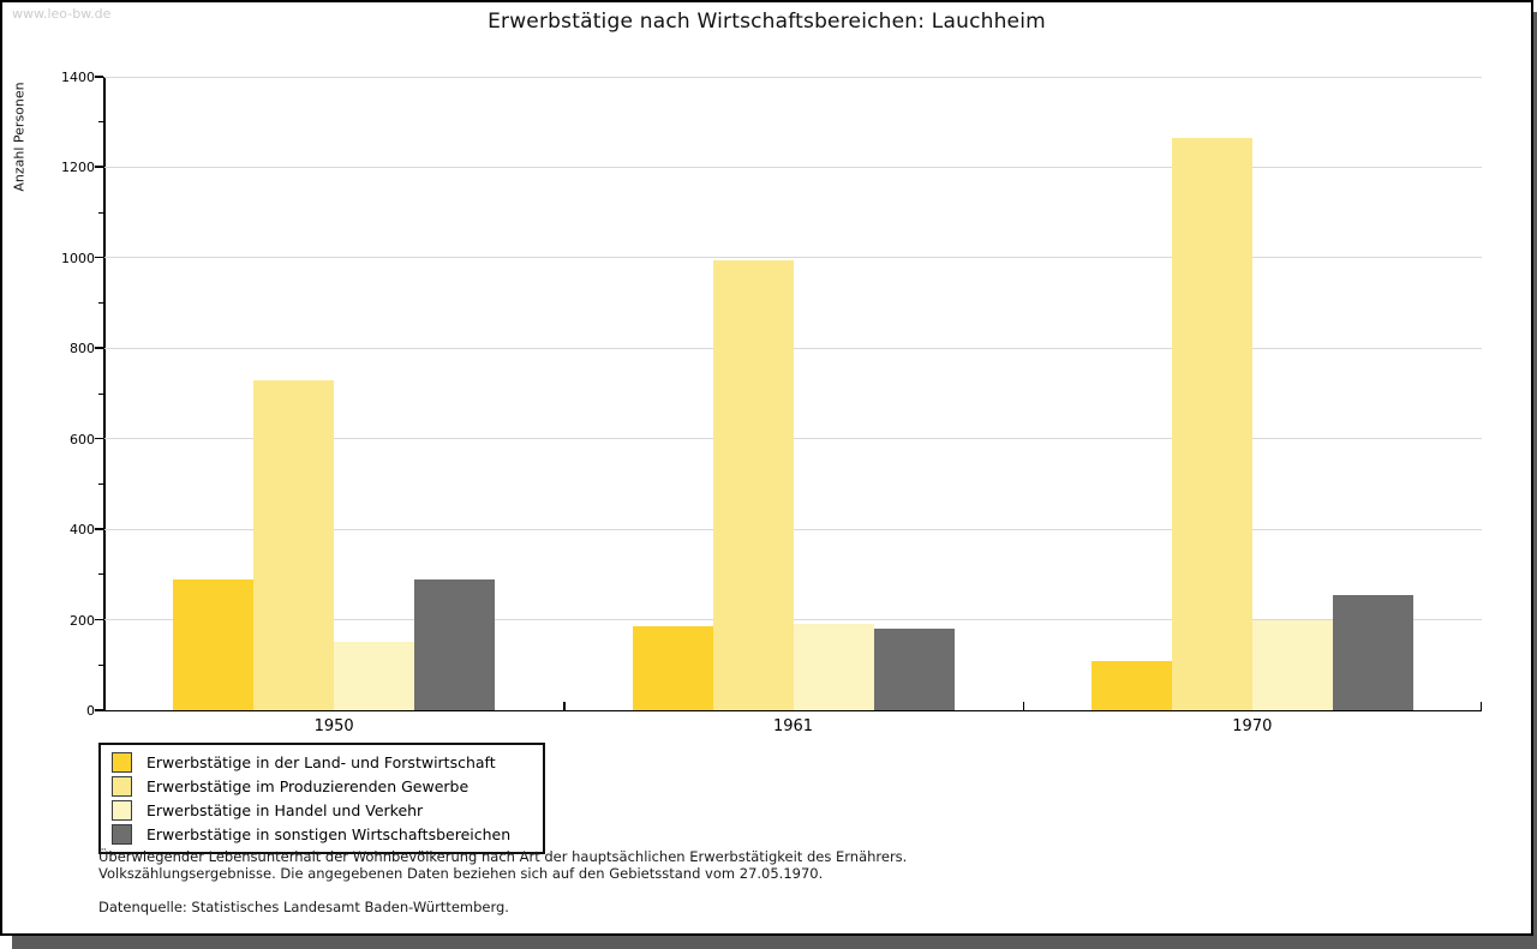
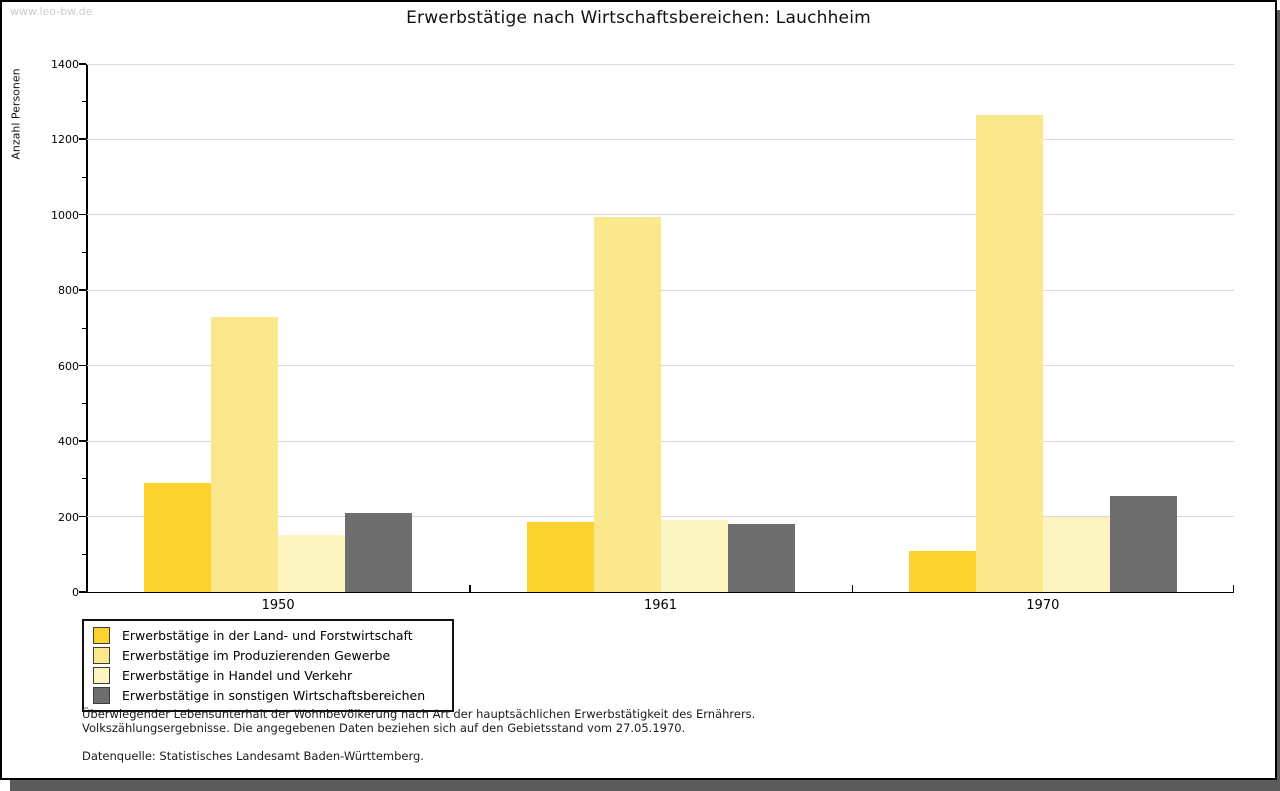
Erwerbstätige in sonstigen Wirtschaftsbereichen/1950: 290 -> 210
